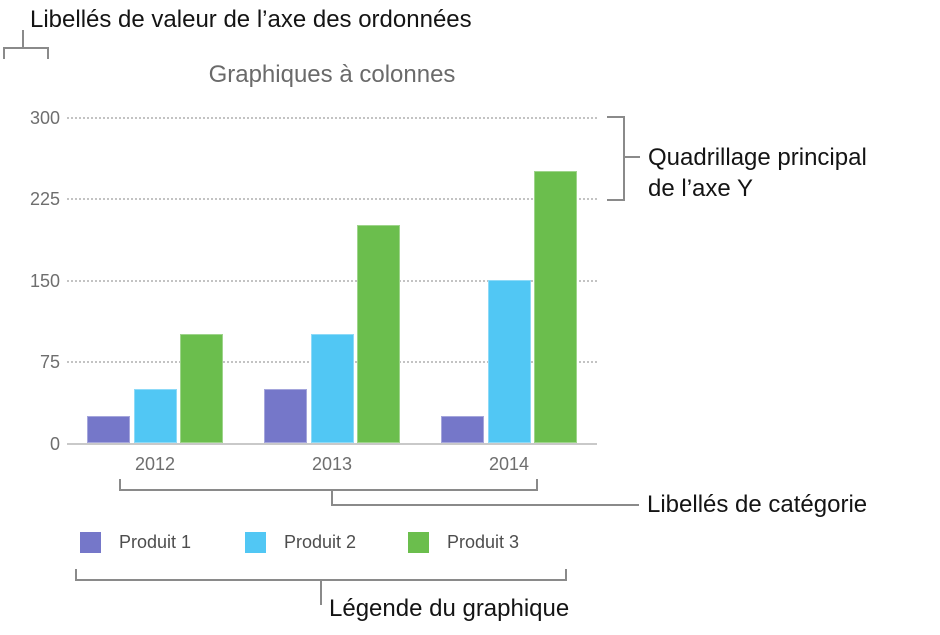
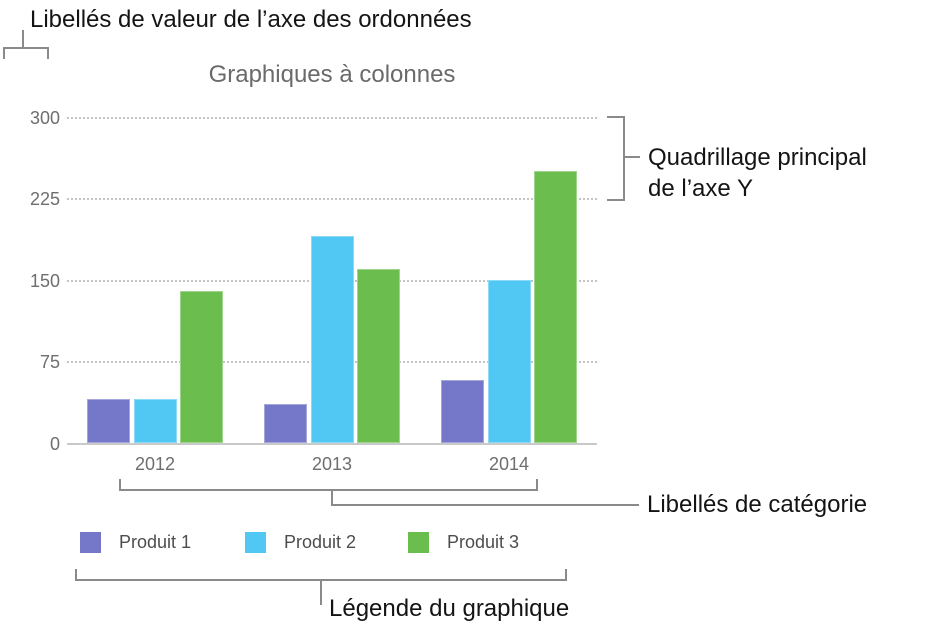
Produit 1/2012: 25 -> 40
Produit 2/2012: 50 -> 40
Produit 3/2012: 100 -> 140
Produit 1/2013: 50 -> 36
Produit 2/2013: 100 -> 190
Produit 3/2013: 200 -> 160
Produit 1/2014: 25 -> 58
